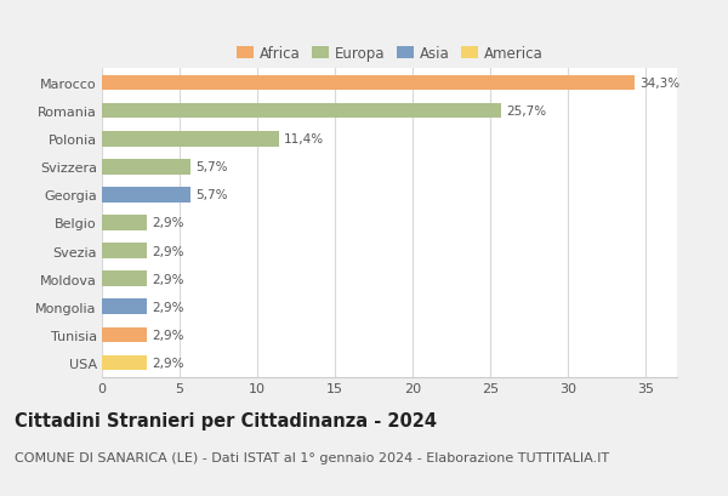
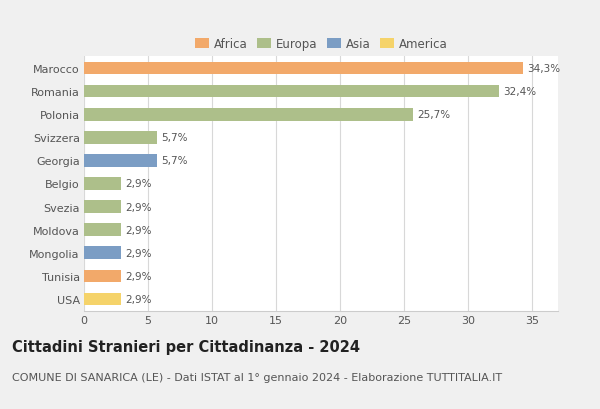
Romania: 25,7% -> 32,4%
Polonia: 11,4% -> 25,7%
